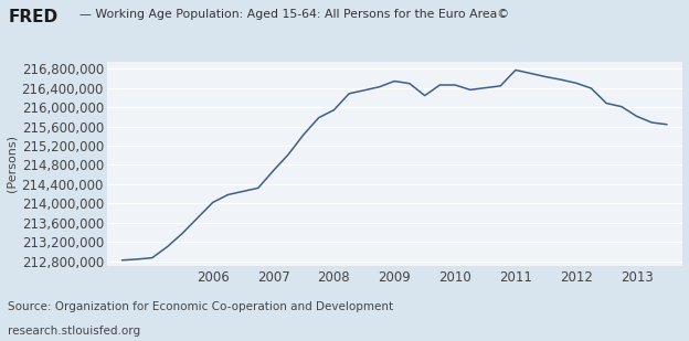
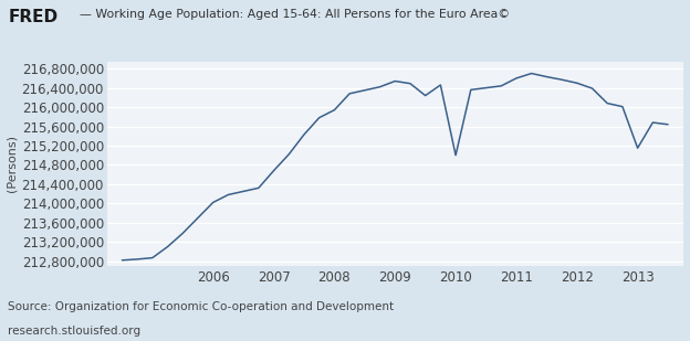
2010: 216,460,000 -> 215,000,000
2011: 216,770,000 -> 216,600,000
2013: 215,810,000 -> 215,150,000
